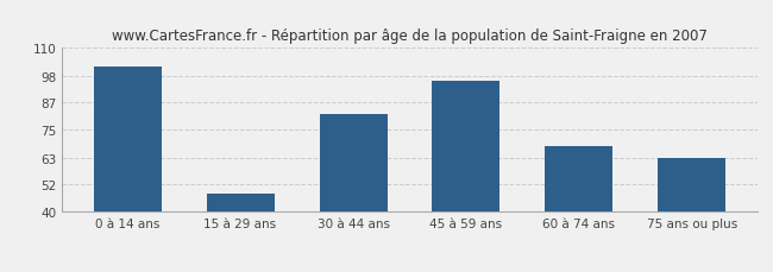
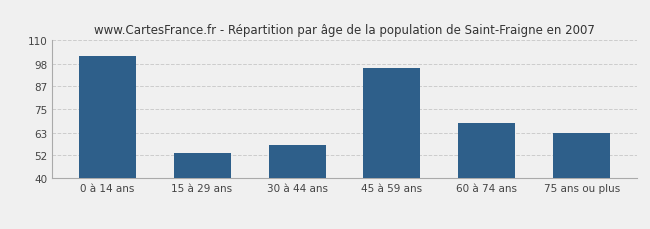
15 à 29 ans: 48 -> 53
30 à 44 ans: 82 -> 57
